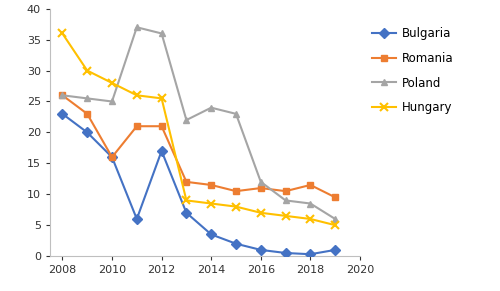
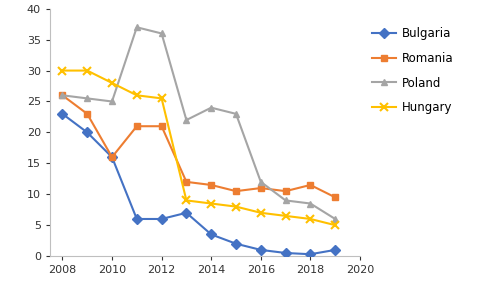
Hungary/2008: 36.0 -> 30.0
Bulgaria/2012: 17.0 -> 6.0
